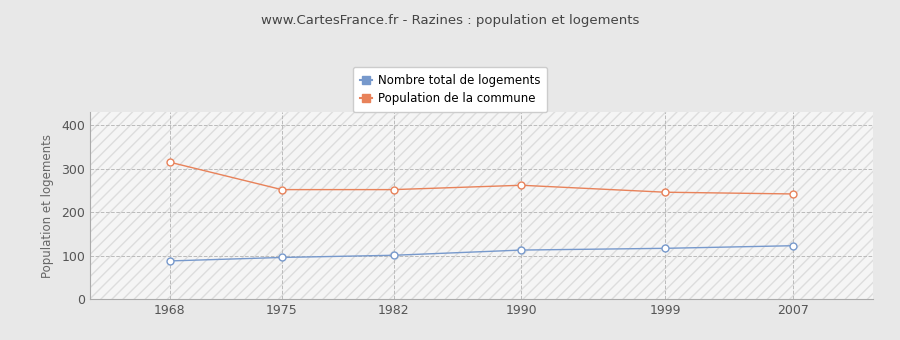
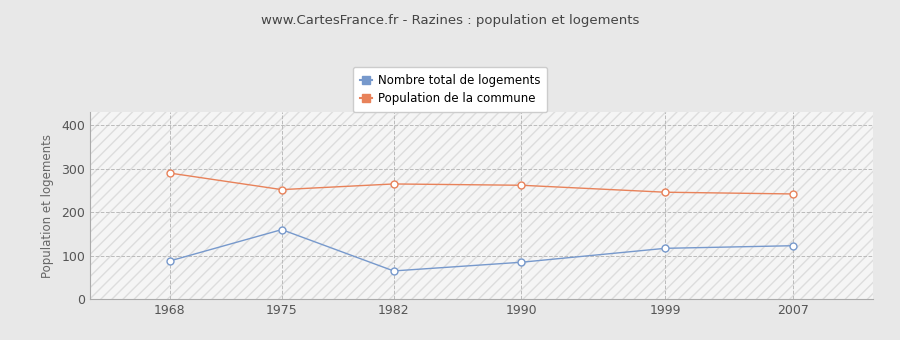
Population de la commune/1968: 315 -> 290
Nombre total de logements/1975: 96 -> 160
Nombre total de logements/1982: 101 -> 65
Population de la commune/1982: 252 -> 265
Nombre total de logements/1990: 113 -> 85
